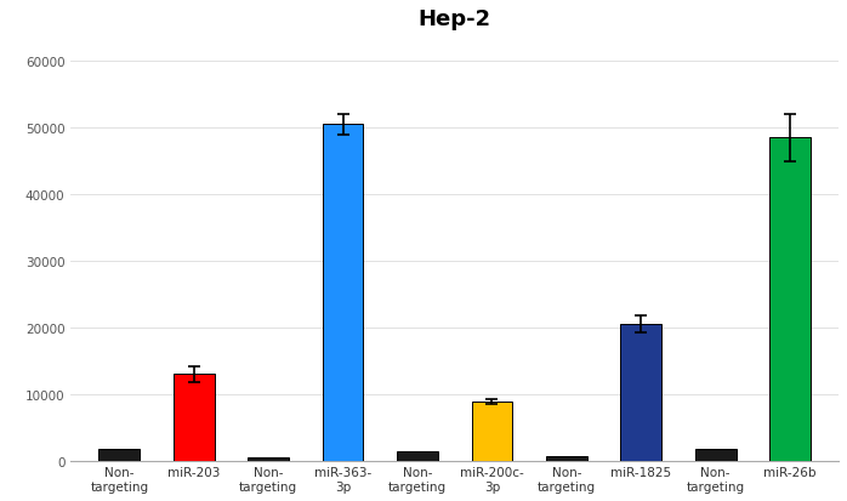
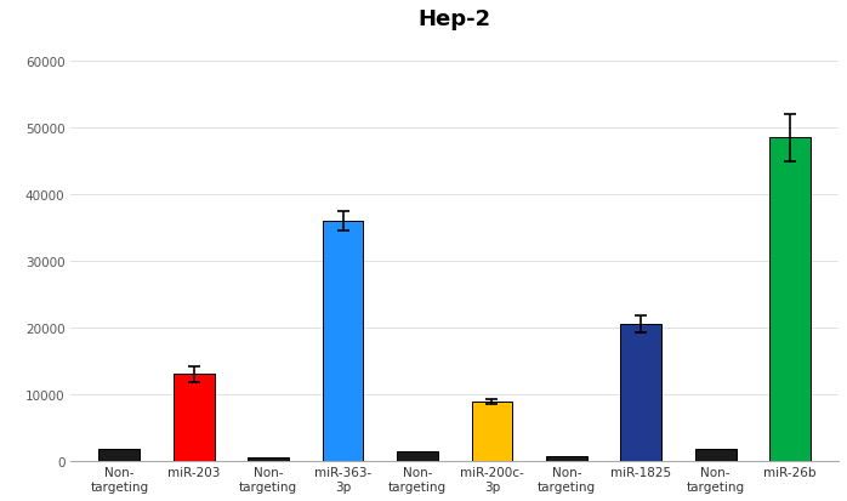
miR-363- 3p: 50500 -> 36000
